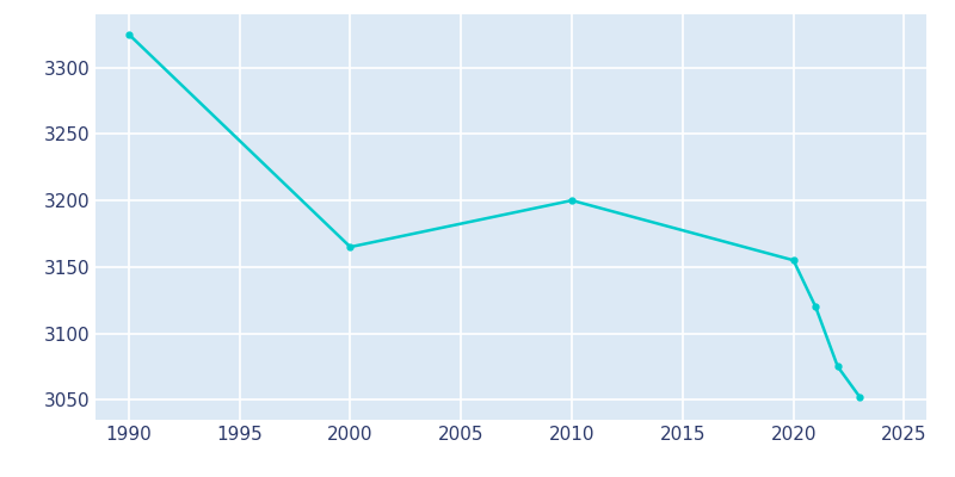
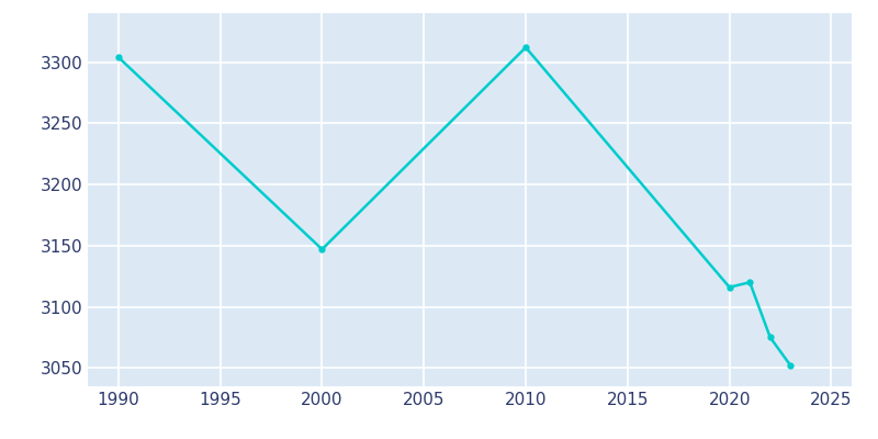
1990: 3325 -> 3304
2000: 3165 -> 3147
2010: 3200 -> 3312
2020: 3155 -> 3116
